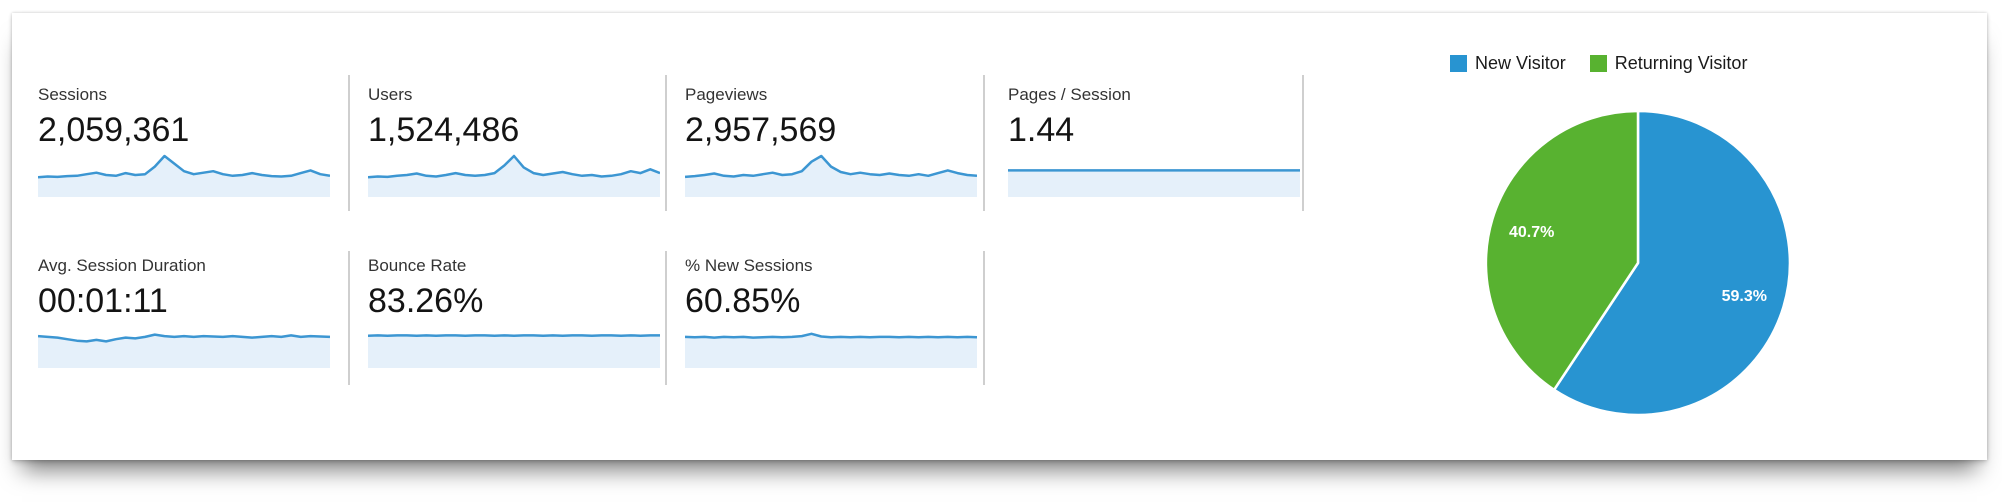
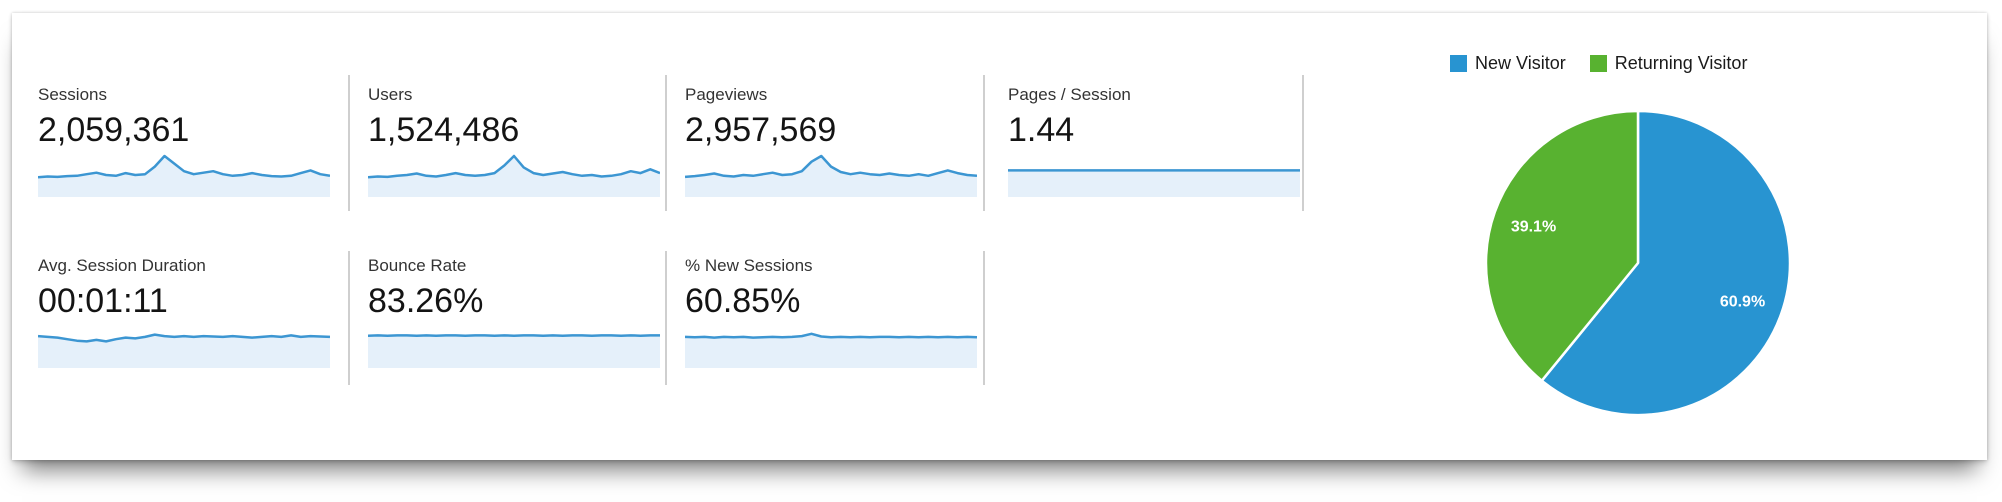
New Visitor: 59.3% -> 60.9%
Returning Visitor: 40.7% -> 39.1%
